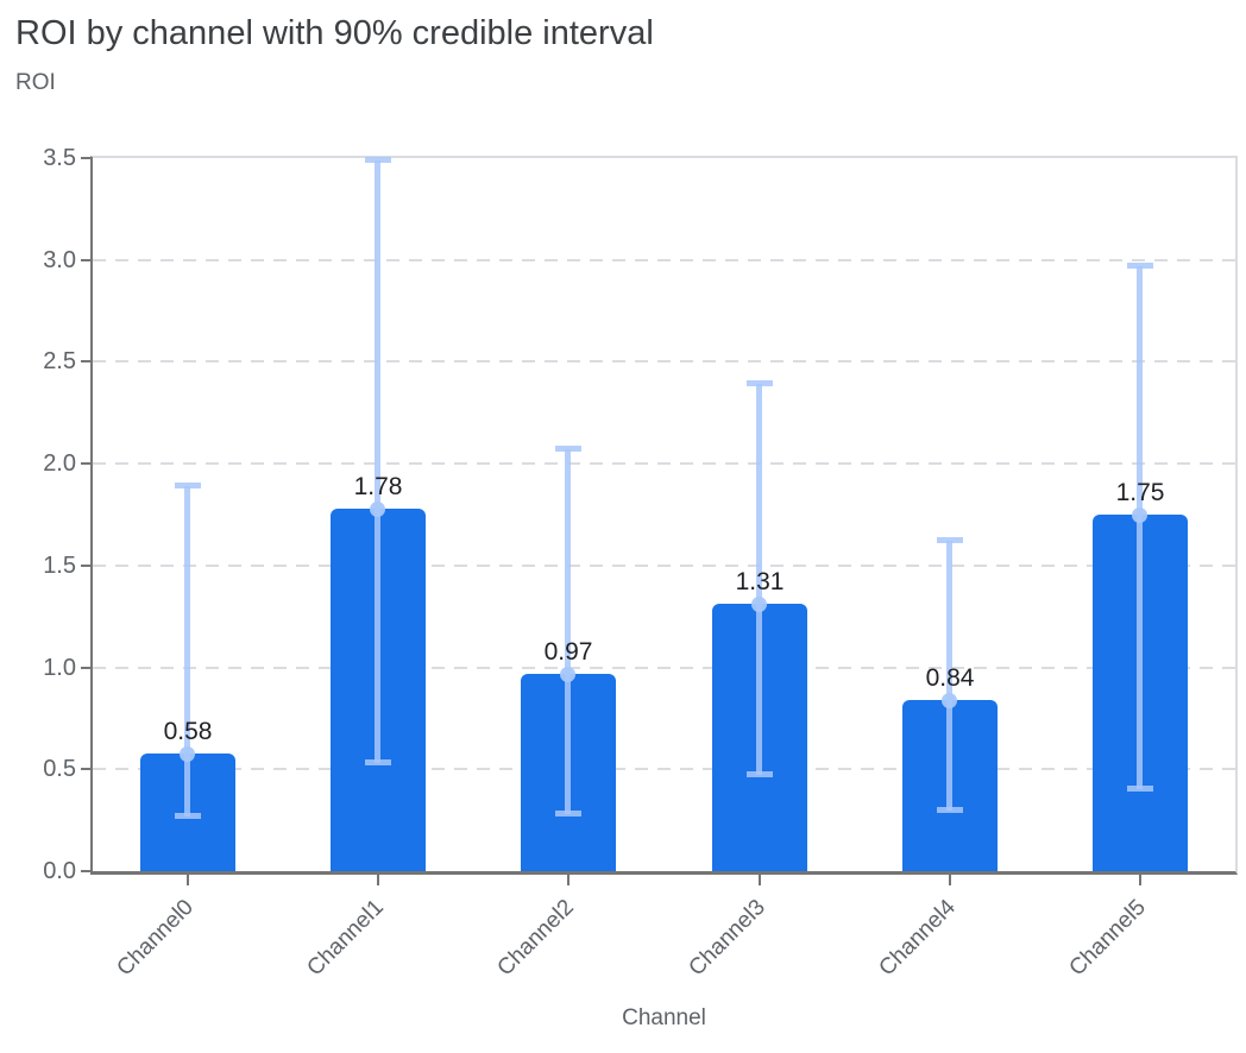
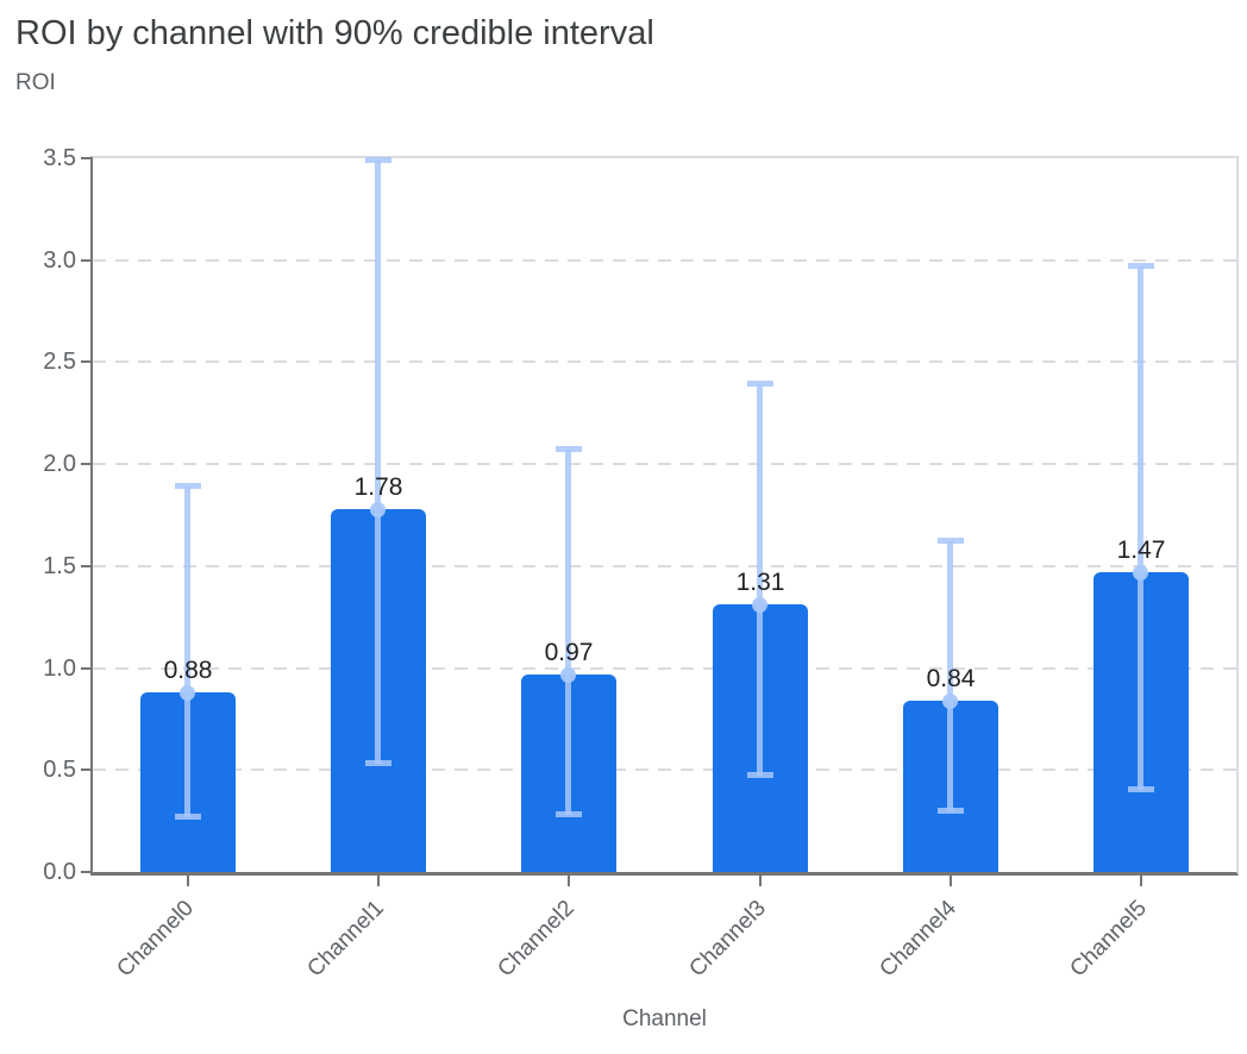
Channel0: 0.58 -> 0.88
Channel5: 1.75 -> 1.47
